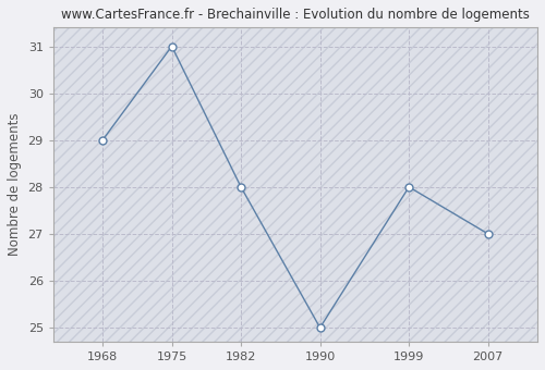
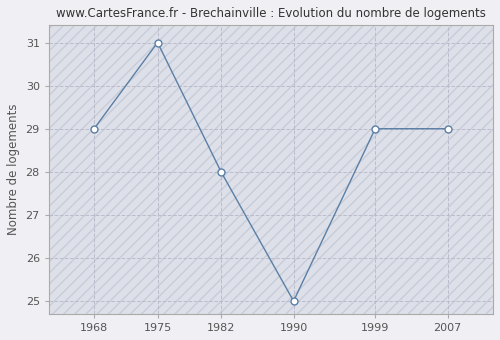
1999: 28 -> 29
2007: 27 -> 29
